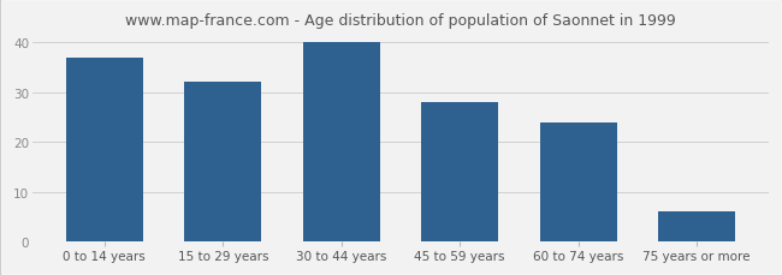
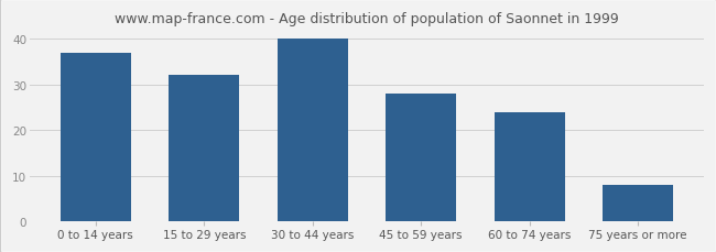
75 years or more: 6 -> 8
